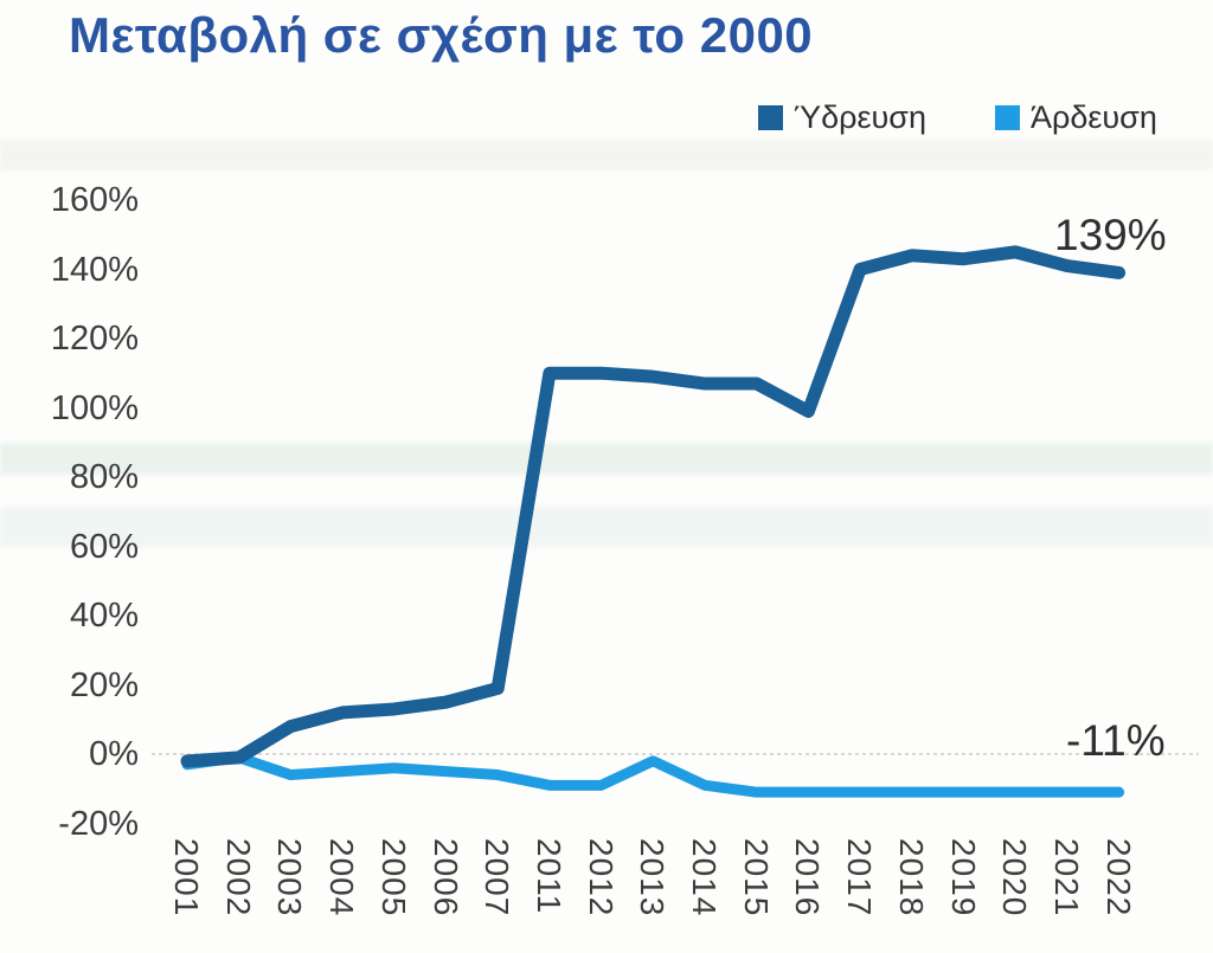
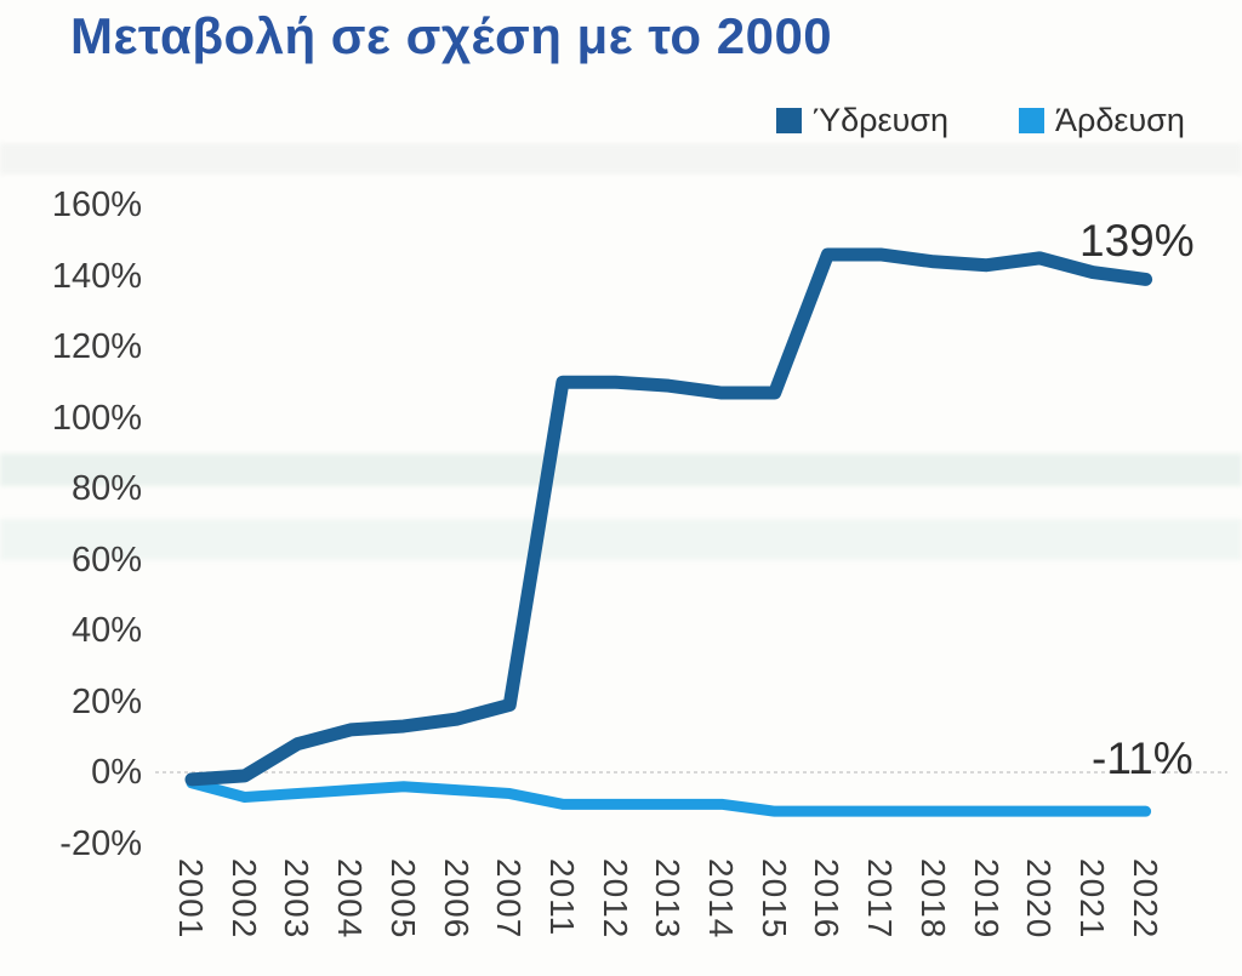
Άρδευση/2002: -1% -> -7%
Άρδευση/2013: -2% -> -9%
Ύδρευση/2016: 99% -> 146%
Ύδρευση/2017: 140% -> 146%
